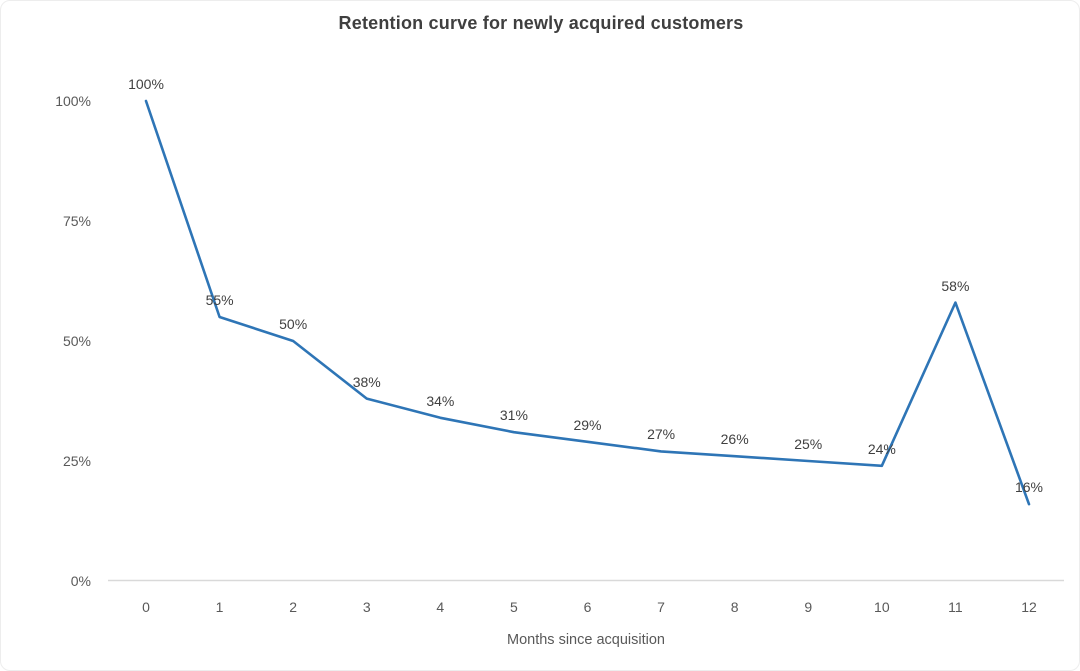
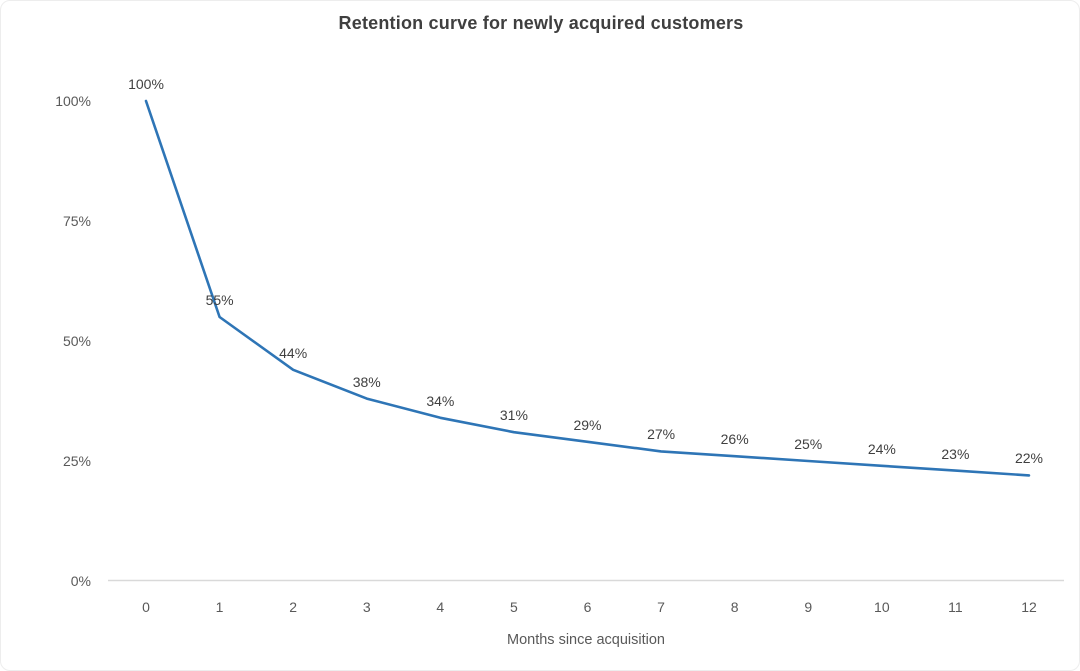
2: 50% -> 44%
11: 58% -> 23%
12: 16% -> 22%
